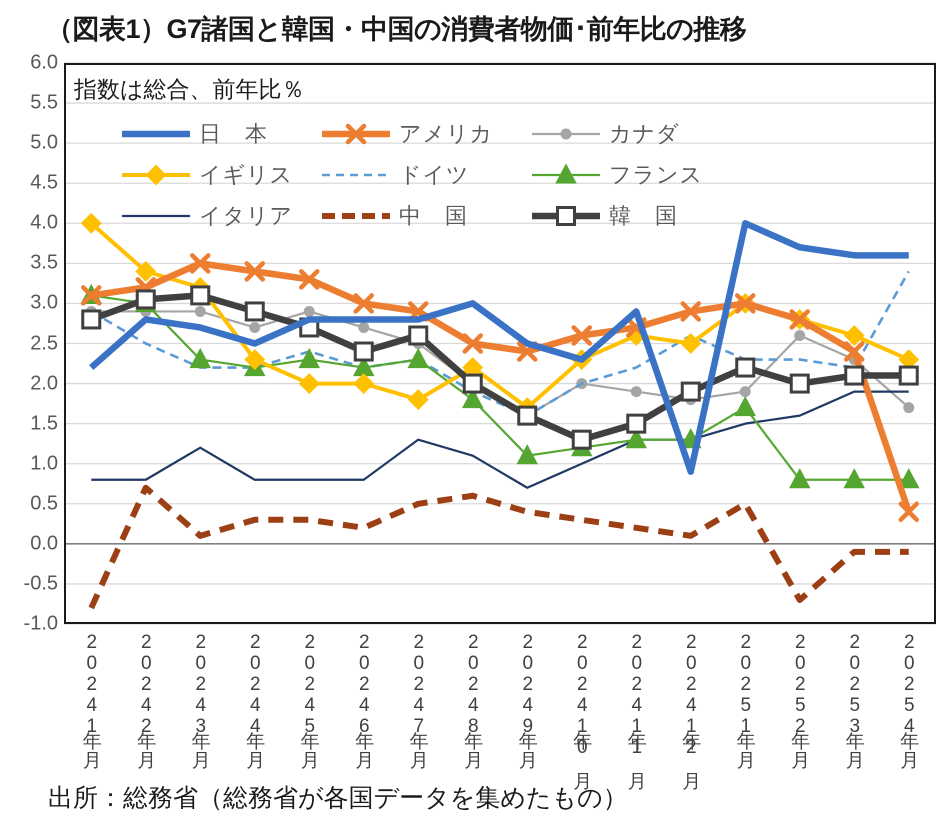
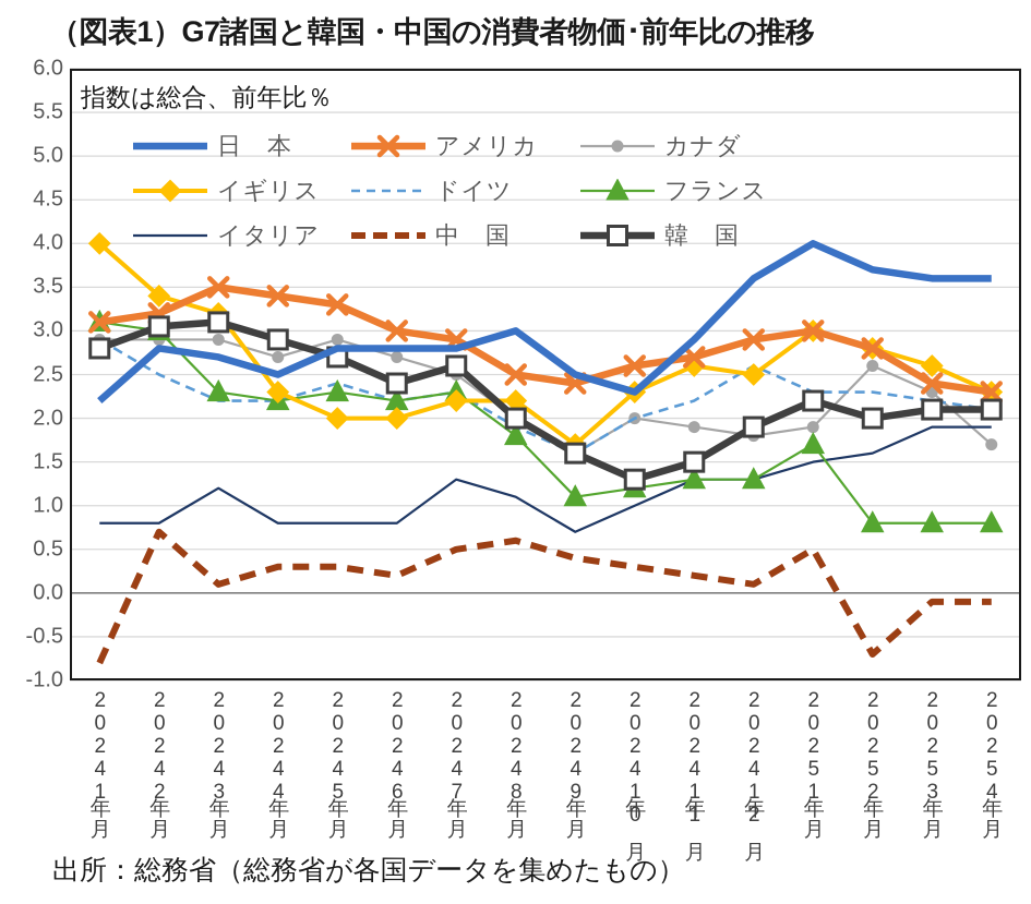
イギリス/2024年7月: 1.8 -> 2.2
日 本/2024年12月: 0.9 -> 3.6
アメリカ/2025年4月: 0.4 -> 2.3
ドイツ/2025年4月: 3.4 -> 2.1
